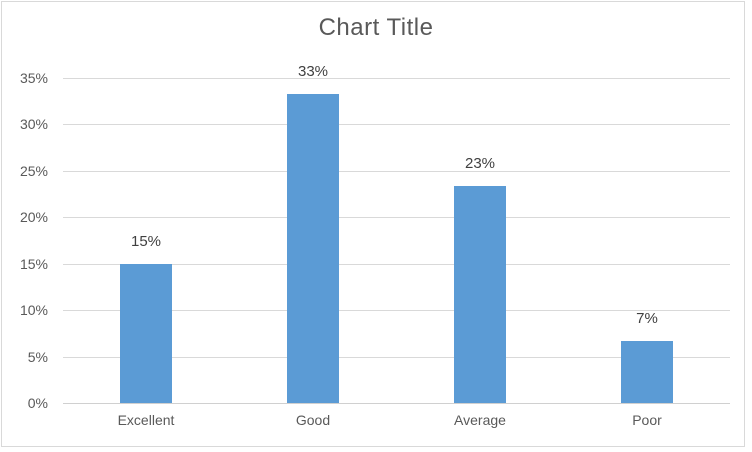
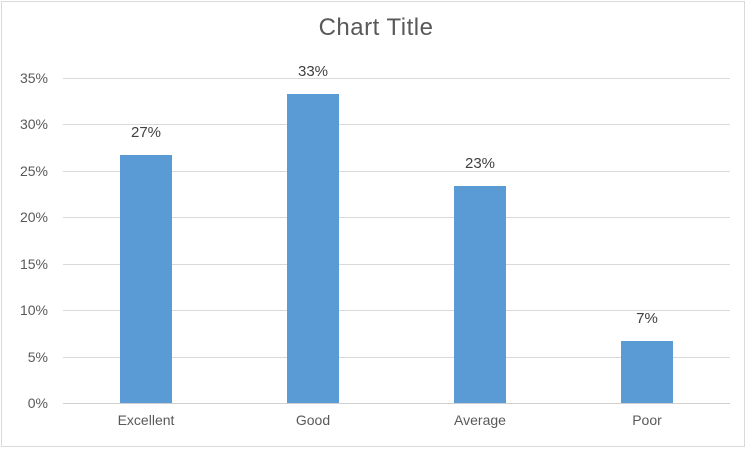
Excellent: 15% -> 27%
